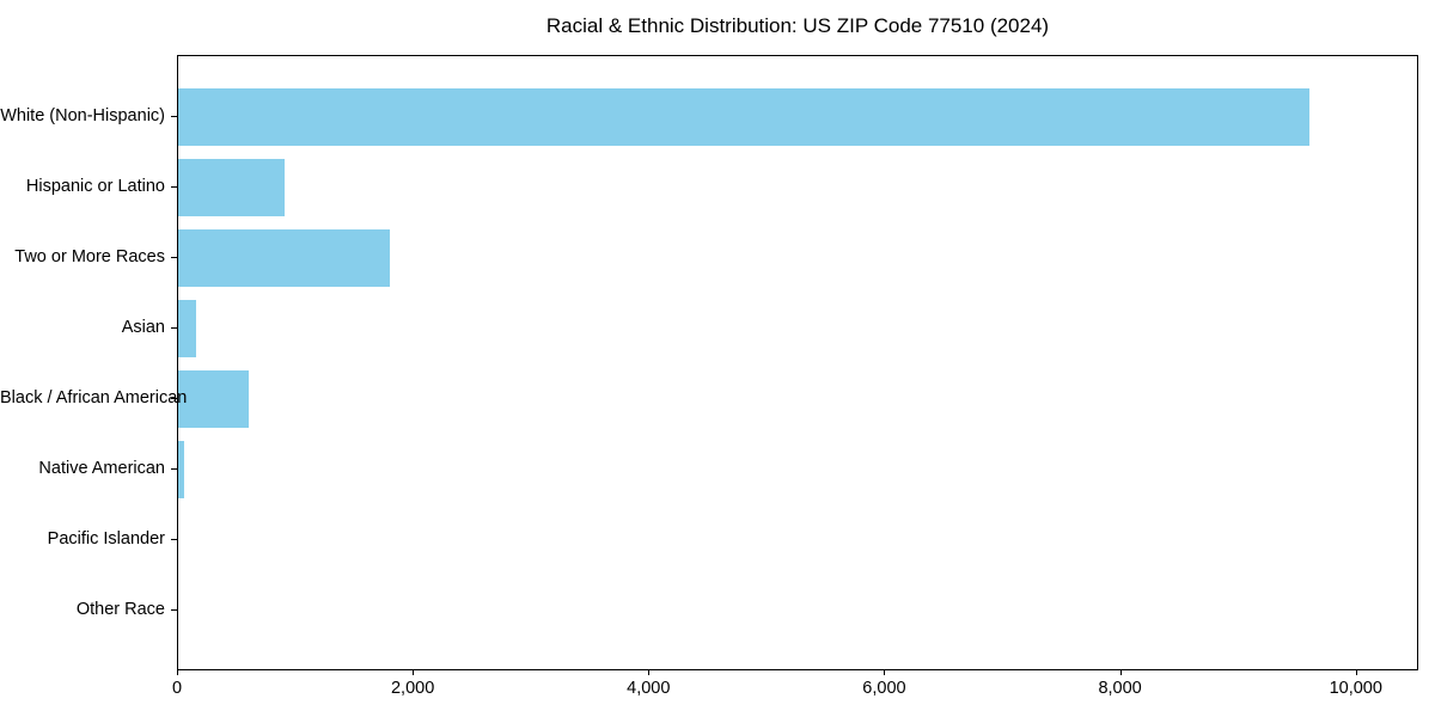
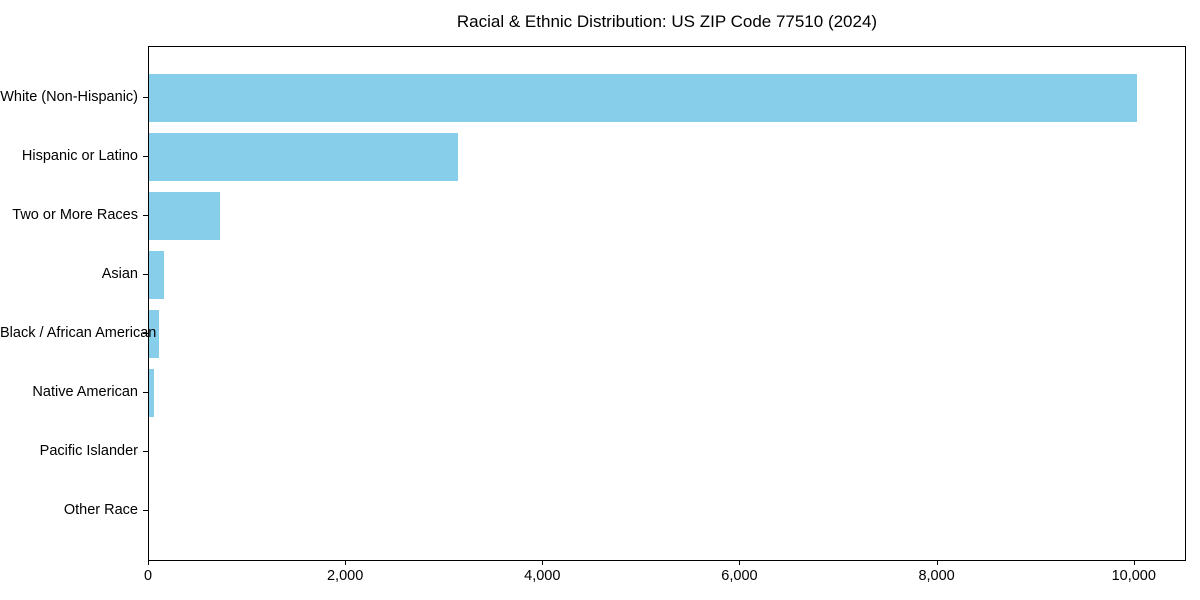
White (Non-Hispanic): 9600 -> 10000
Hispanic or Latino: 900 -> 3100
Two or More Races: 1800 -> 700
Black / African American: 600 -> 100
